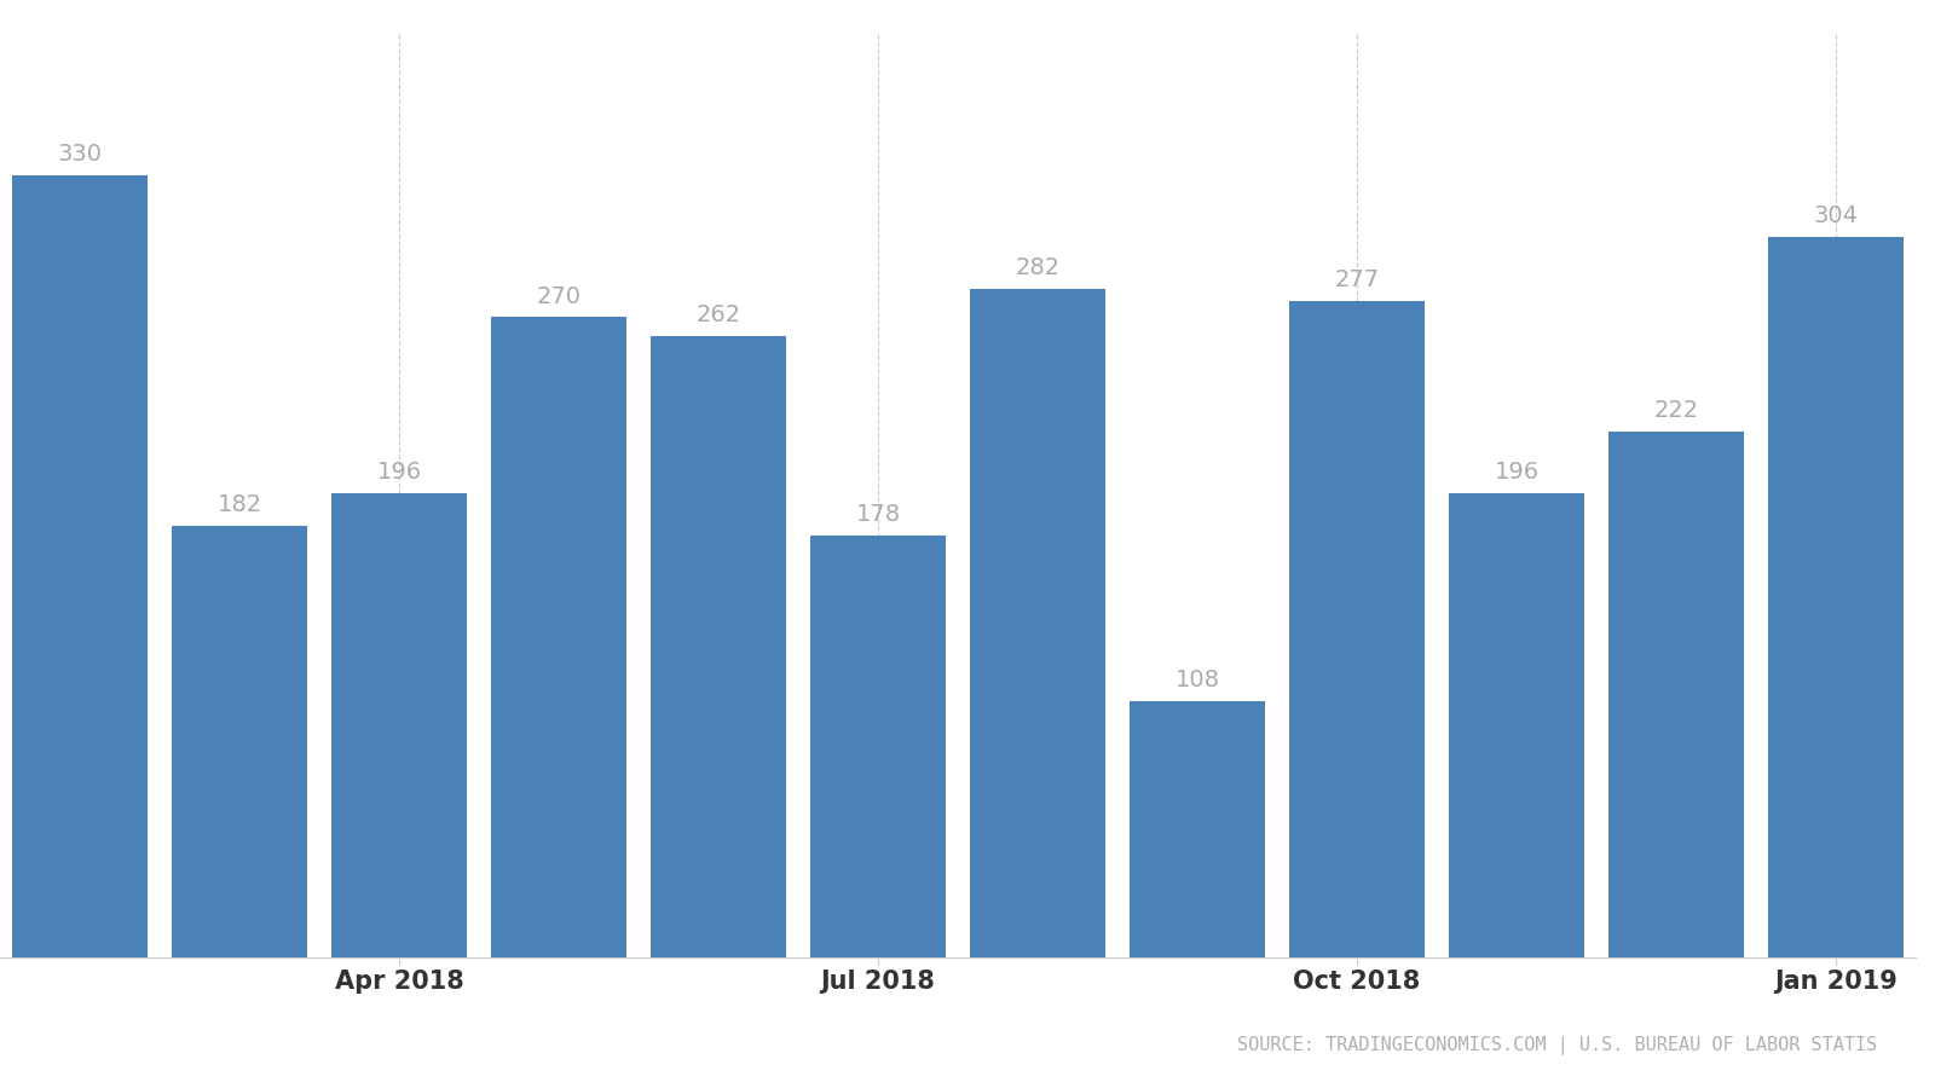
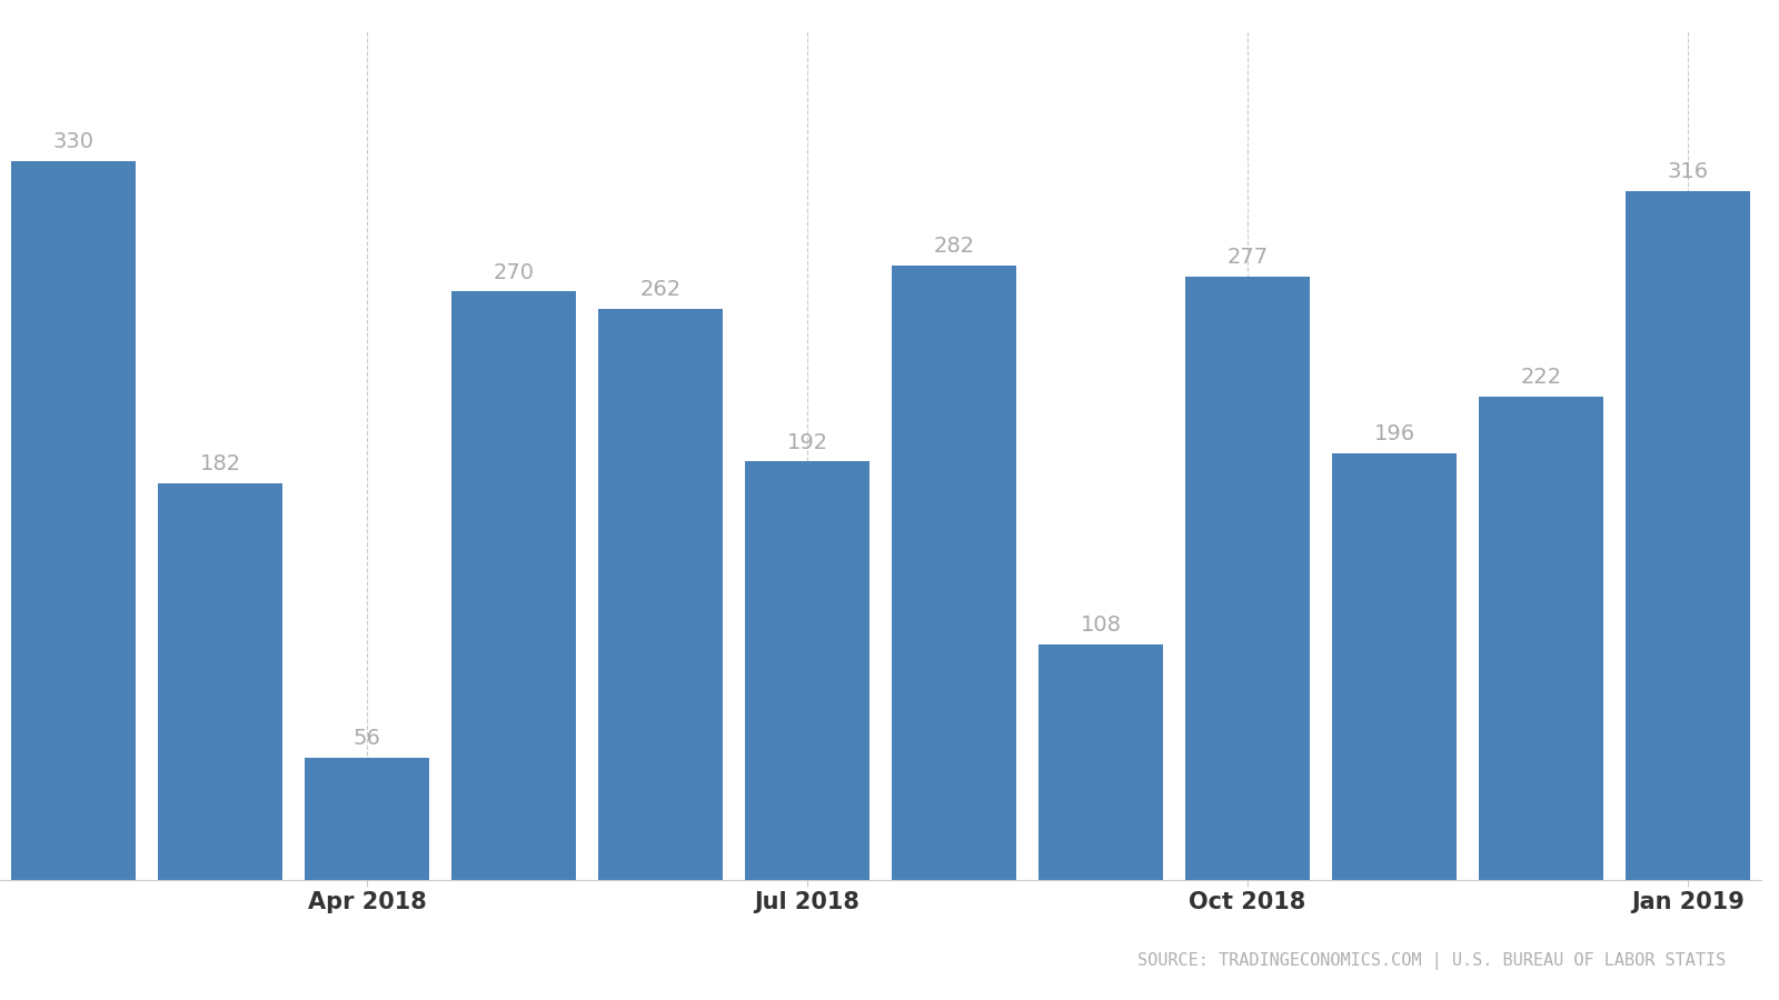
Apr 2018: 196 -> 56
Jul 2018: 178 -> 192
Jan 2019: 304 -> 316
